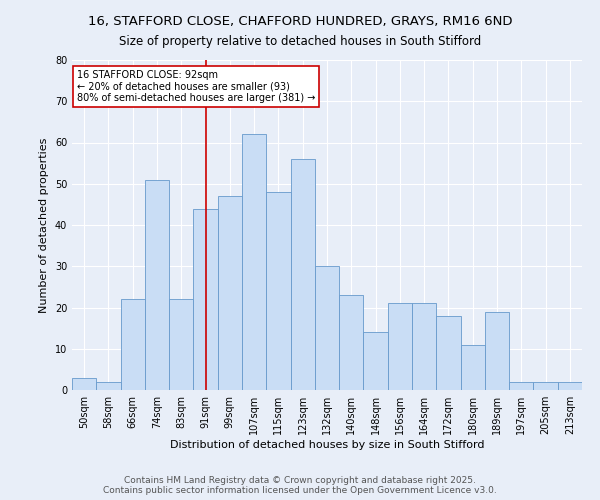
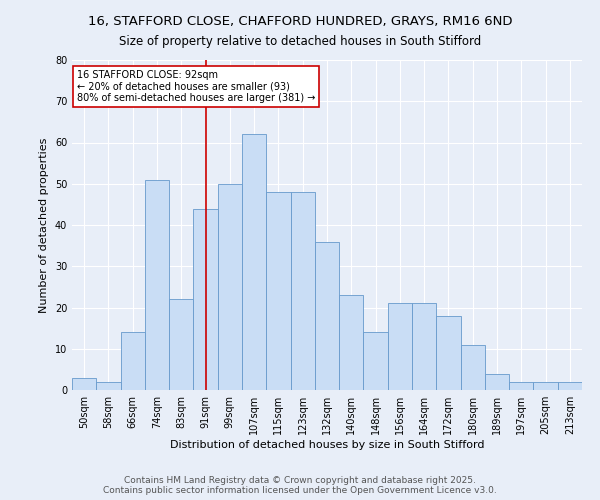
66sqm: 22 -> 14
99sqm: 47 -> 50
123sqm: 56 -> 48
132sqm: 30 -> 36
189sqm: 19 -> 4
